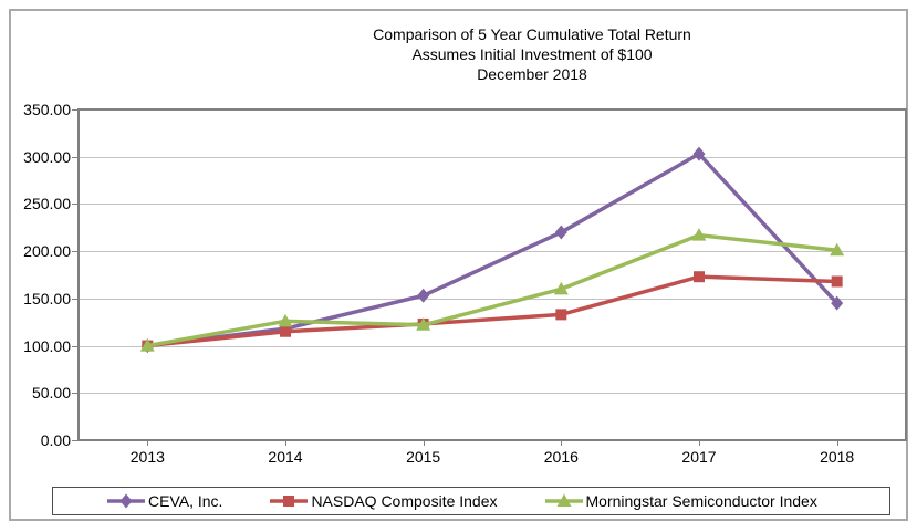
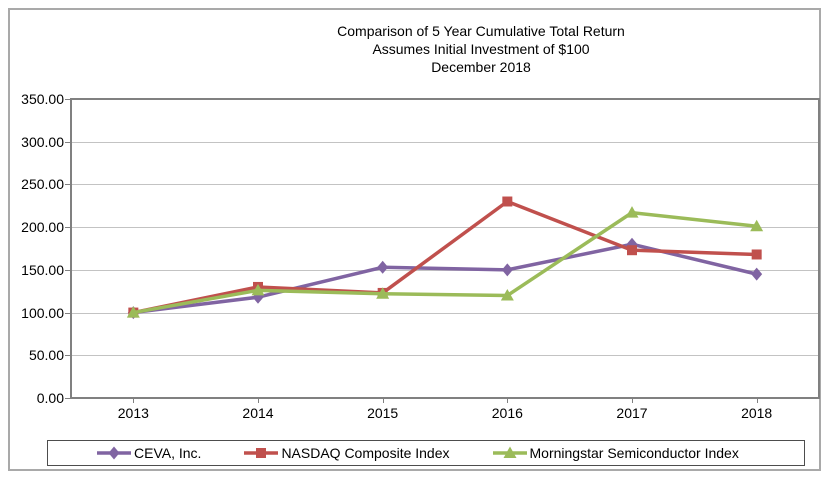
NASDAQ Composite Index/2014: 120 -> 130
CEVA, Inc./2016: 220 -> 150
NASDAQ Composite Index/2016: 130 -> 230
Morningstar Semiconductor Index/2016: 160 -> 120
CEVA, Inc./2017: 300 -> 180
